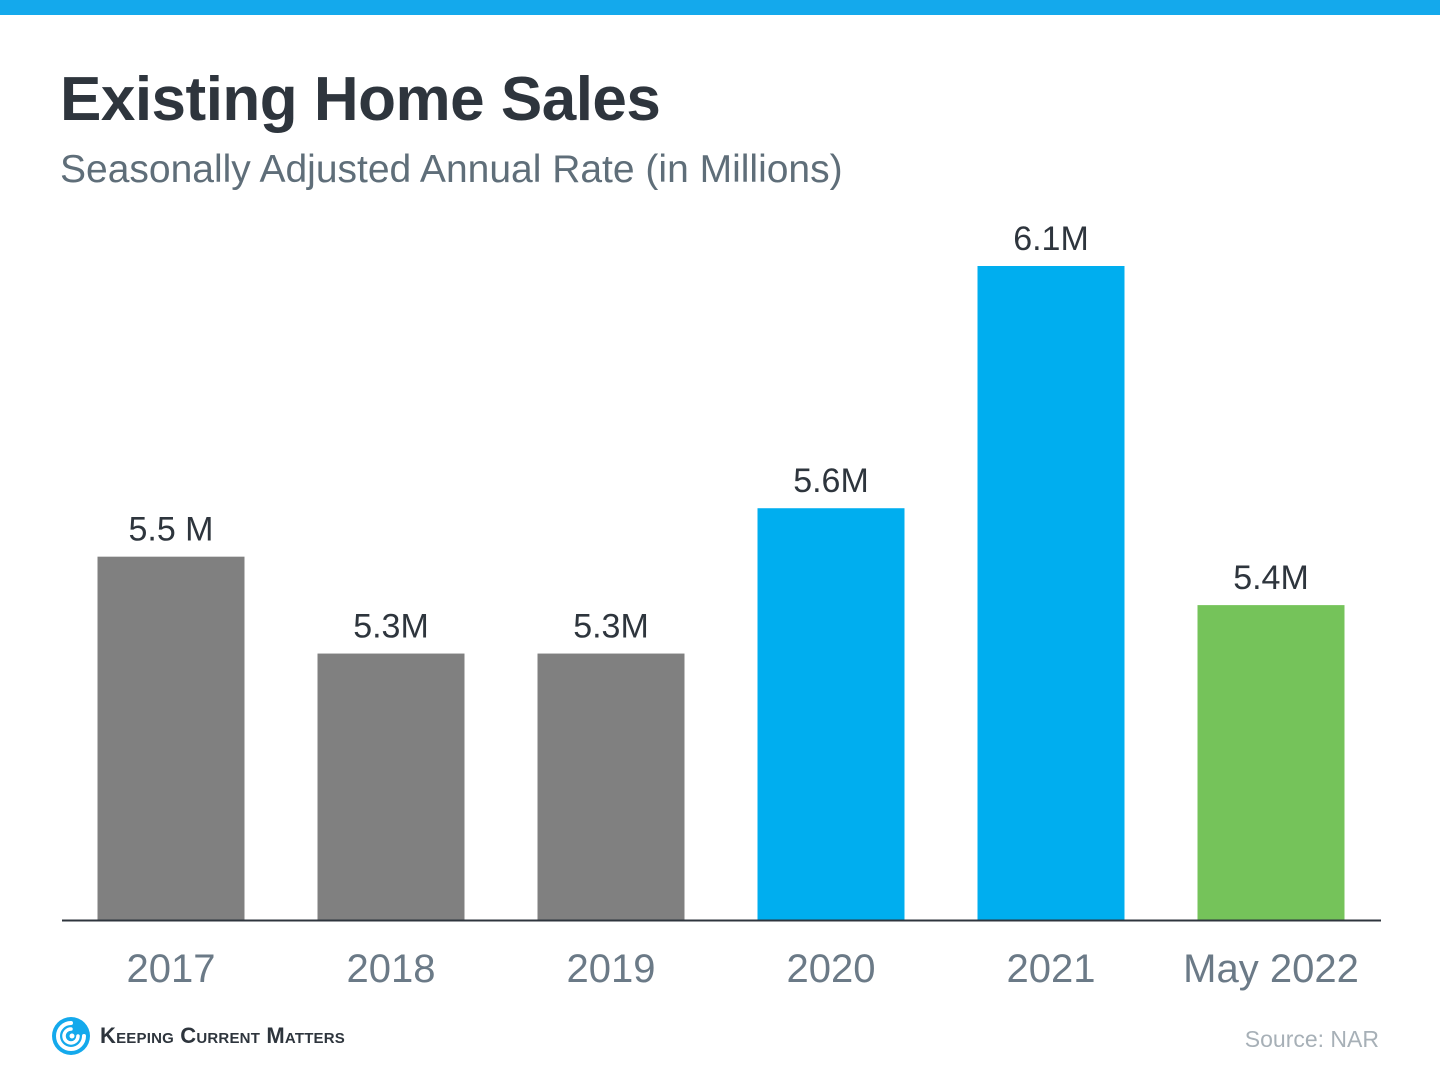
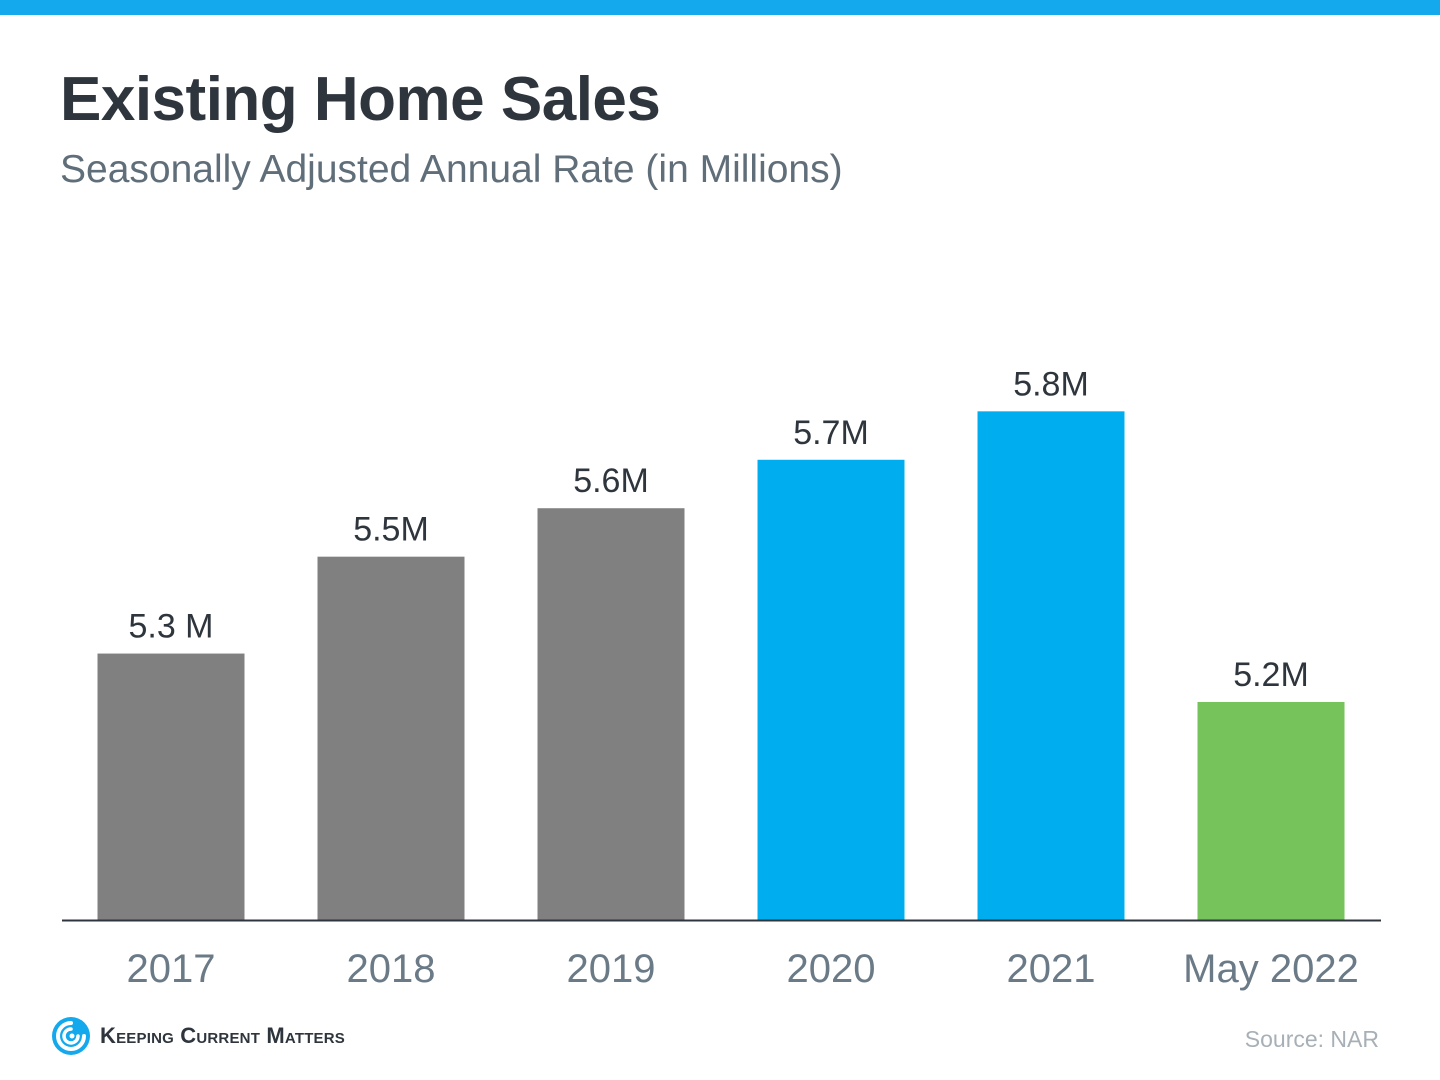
2017: 5.5 -> 5.3
2018: 5.3M -> 5.5M
2019: 5.3M -> 5.6M
2020: 5.6M -> 5.7M
2021: 6.1M -> 5.8M
May 2022: 5.4M -> 5.2M
